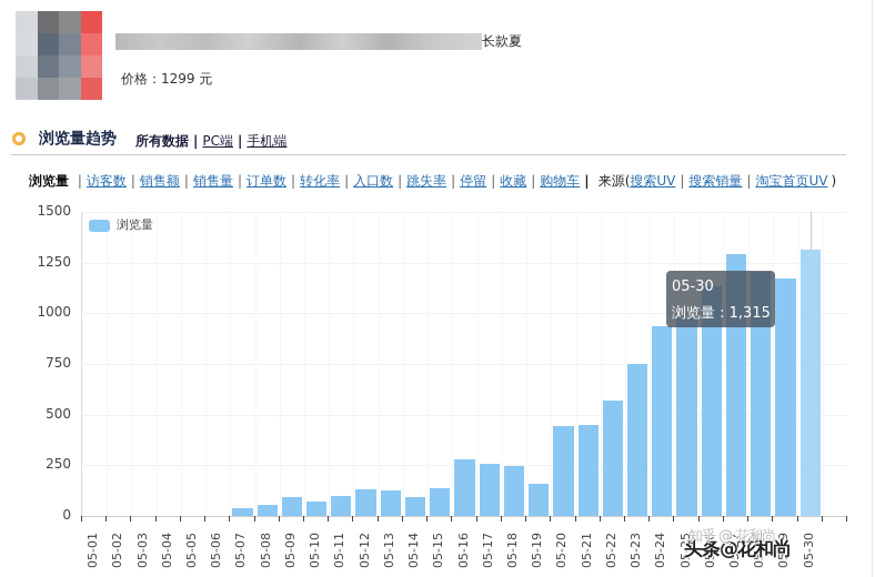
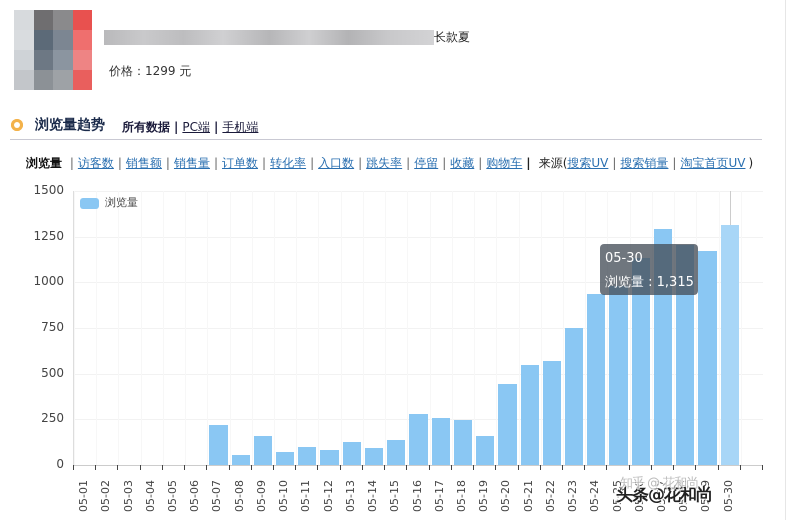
05-07: 40 -> 220
05-09: 90 -> 160
05-12: 130 -> 80
05-21: 450 -> 550
